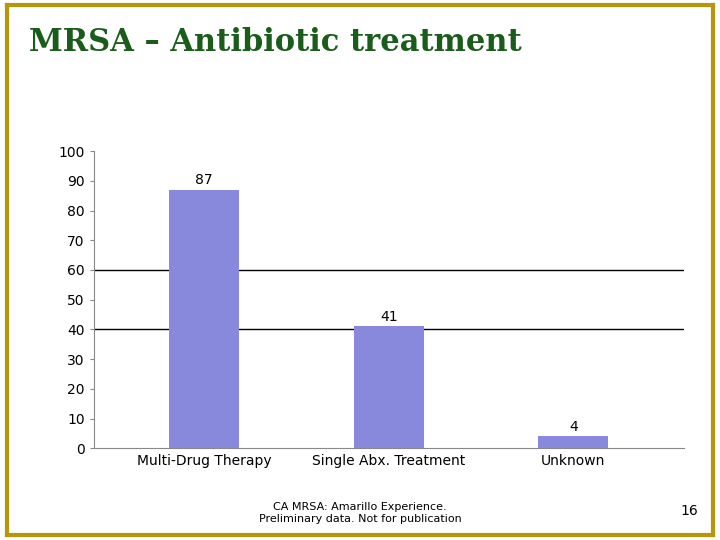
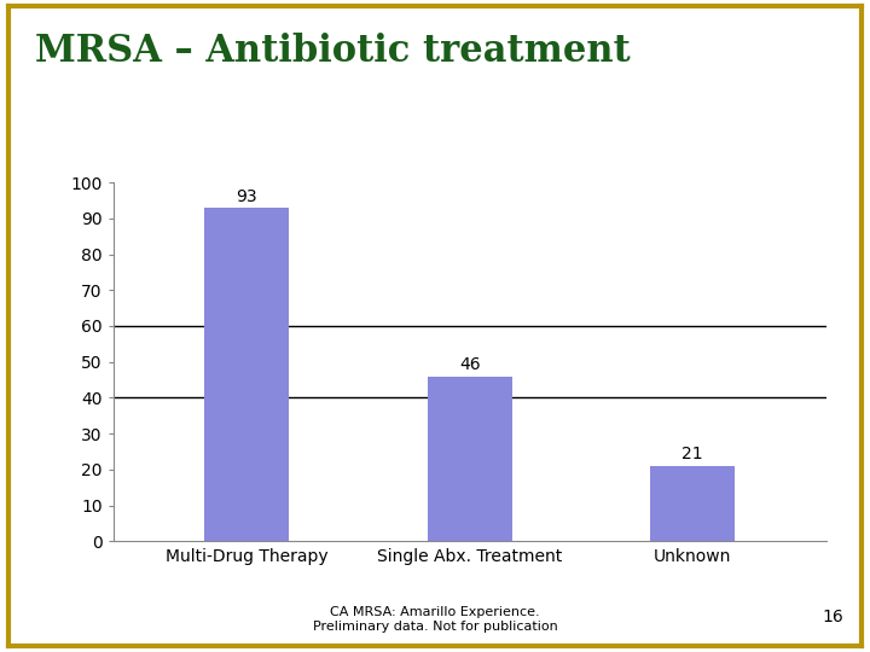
Multi-Drug Therapy: 87 -> 93
Single Abx. Treatment: 41 -> 46
Unknown: 4 -> 21
